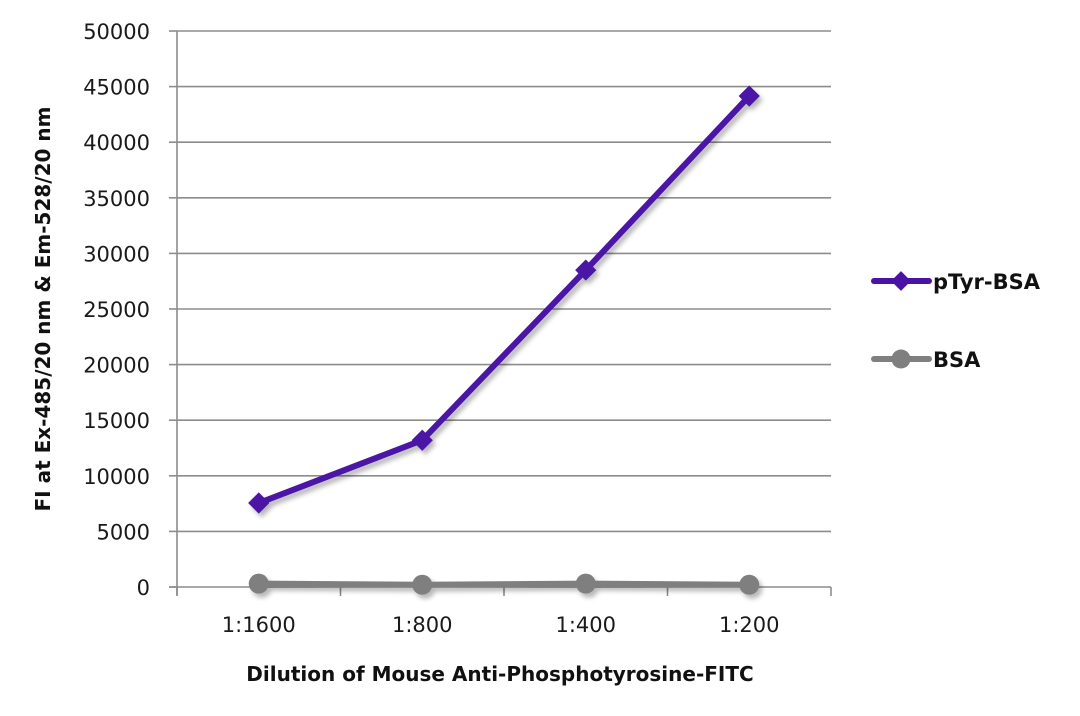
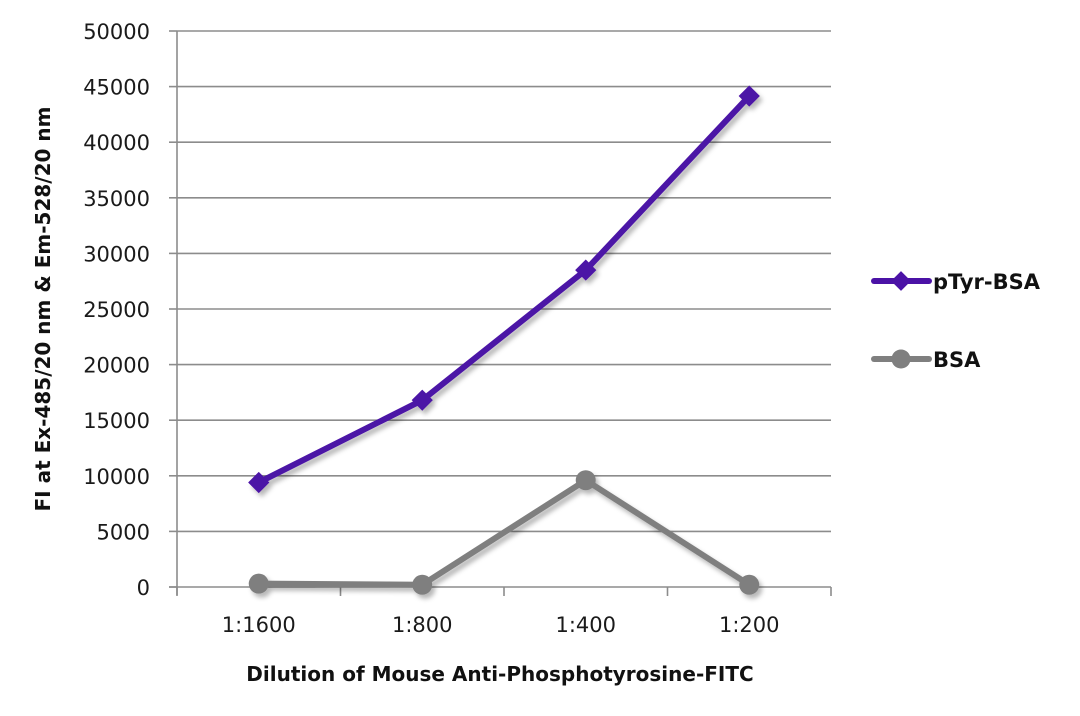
pTyr-BSA/1:1600: 7600 -> 9400
pTyr-BSA/1:800: 13200 -> 16800
BSA/1:400: 300 -> 9600
